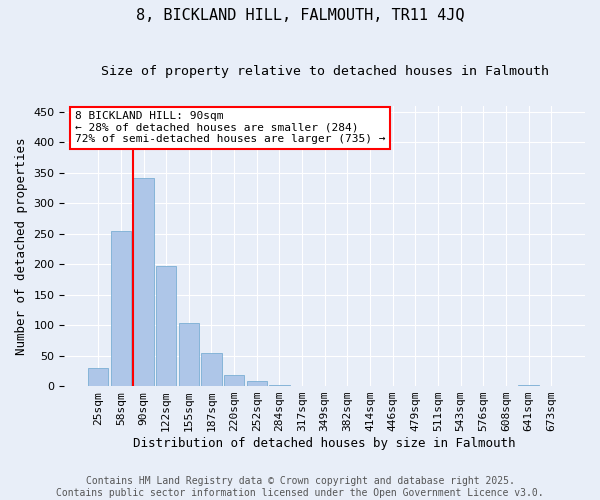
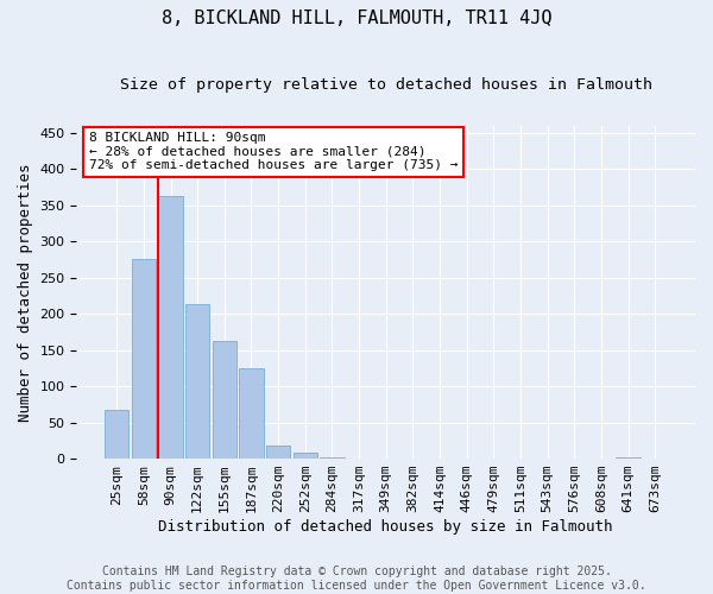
25sqm: 30 -> 68
58sqm: 255 -> 276
90sqm: 342 -> 362
122sqm: 197 -> 214
155sqm: 103 -> 162
187sqm: 55 -> 124
